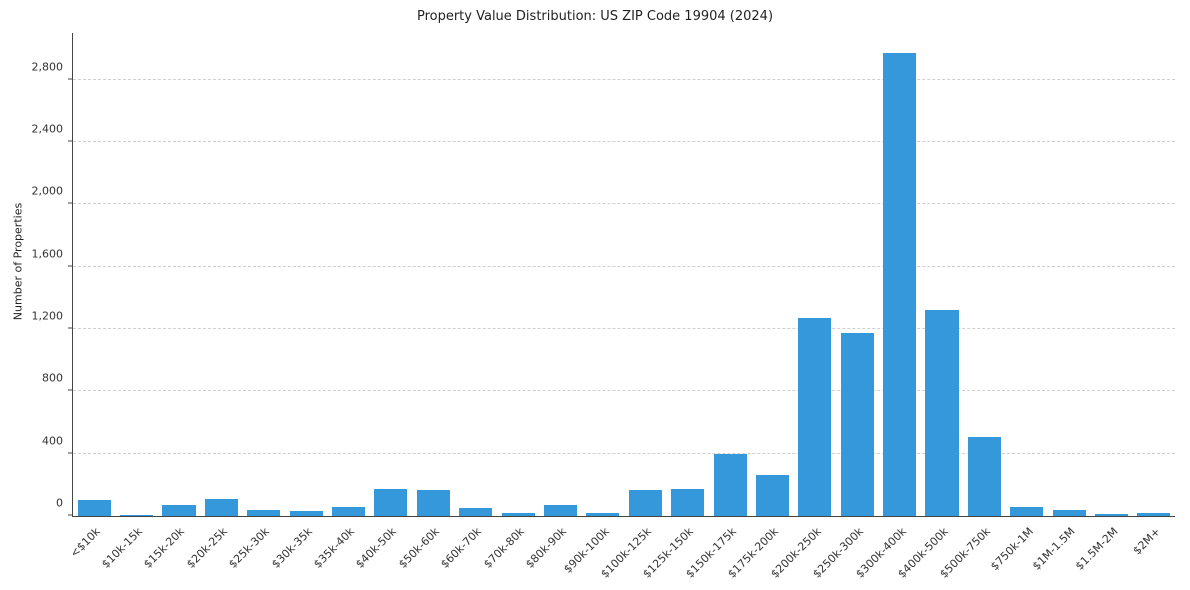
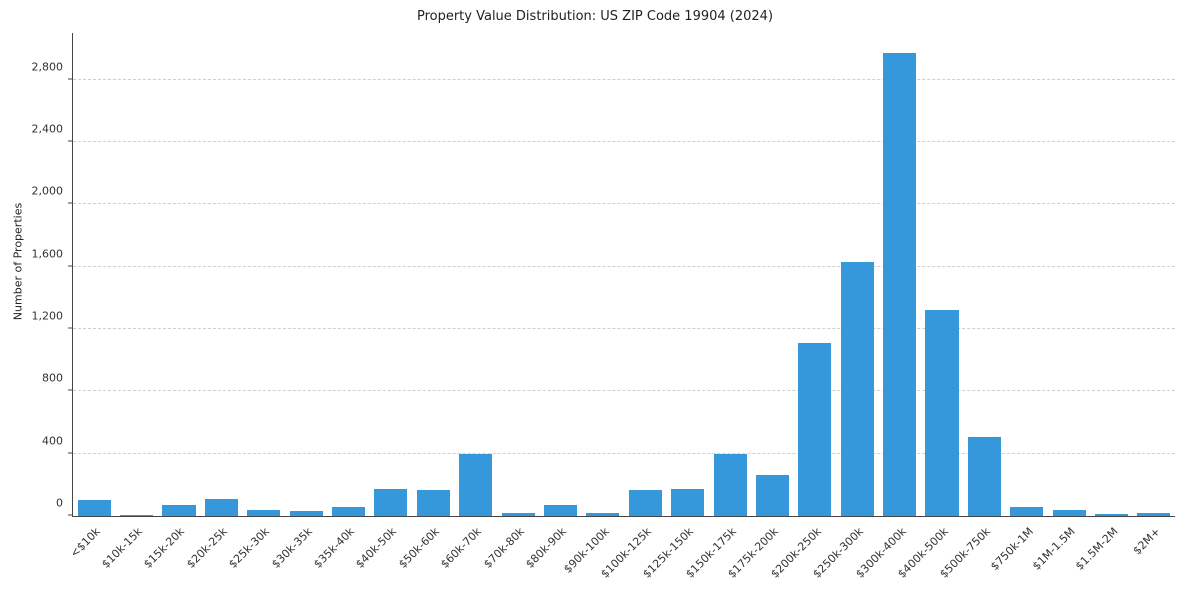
$60k-70k: 50 -> 400
$200k-250k: 1270 -> 1110
$250k-300k: 1180 -> 1630
